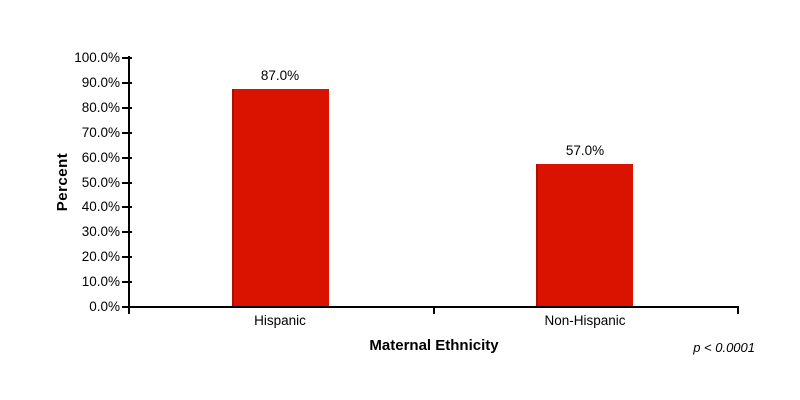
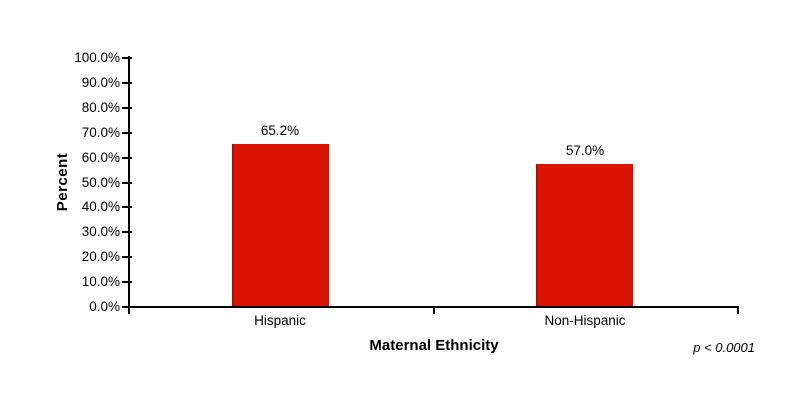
Hispanic: 87.0% -> 65.2%
